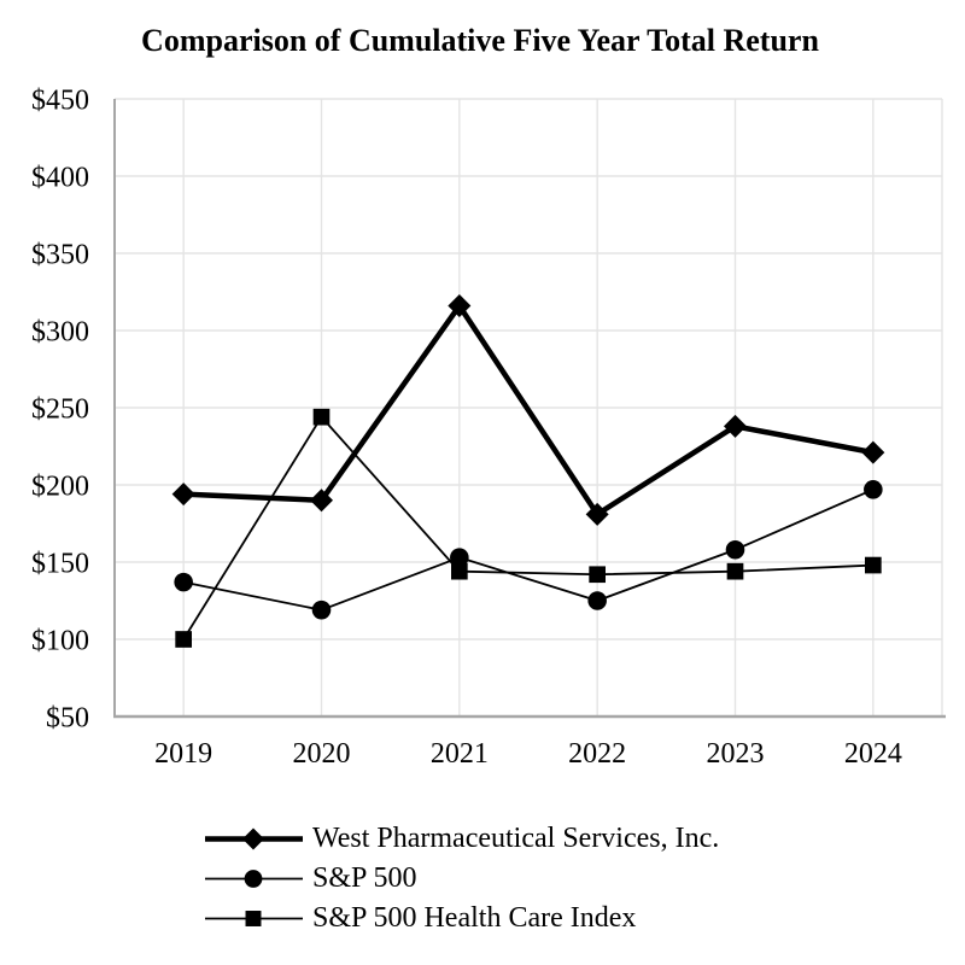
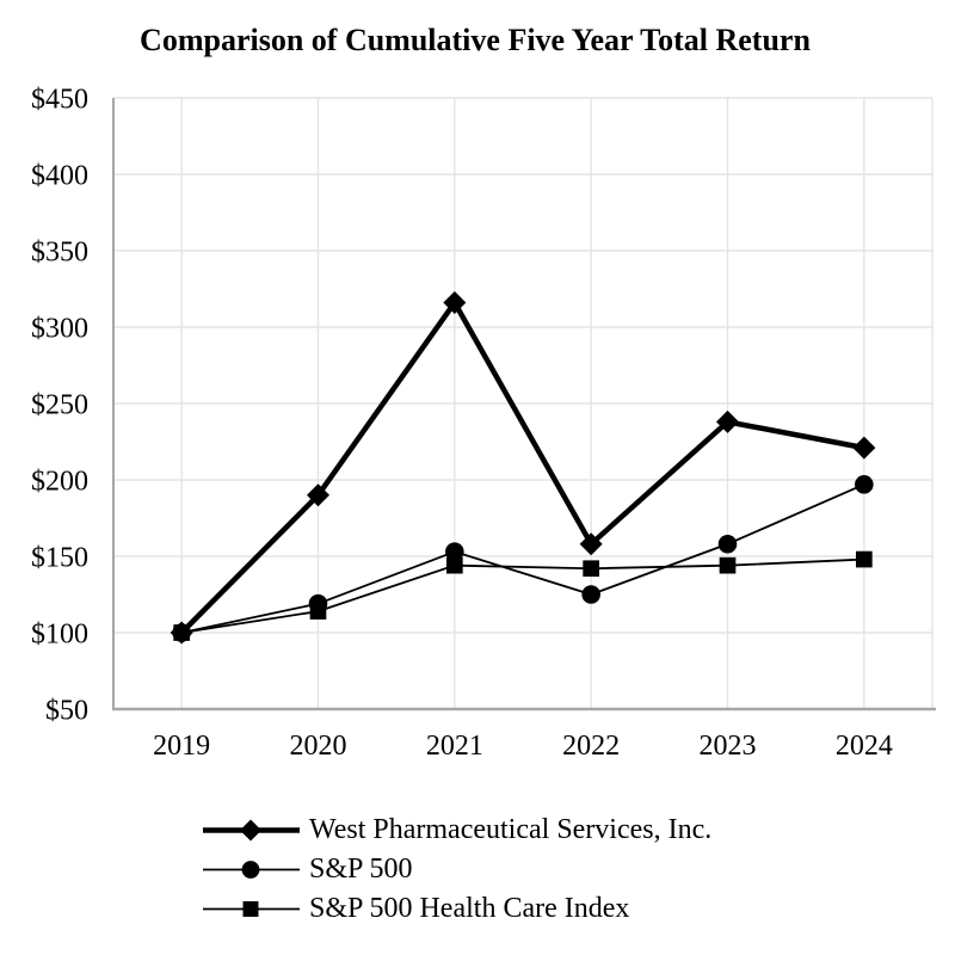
West Pharmaceutical Services, Inc./2019: $194 -> $100
S&P 500/2019: $137 -> $100
S&P 500 Health Care Index/2020: $244 -> $114
West Pharmaceutical Services, Inc./2022: $181 -> $158
